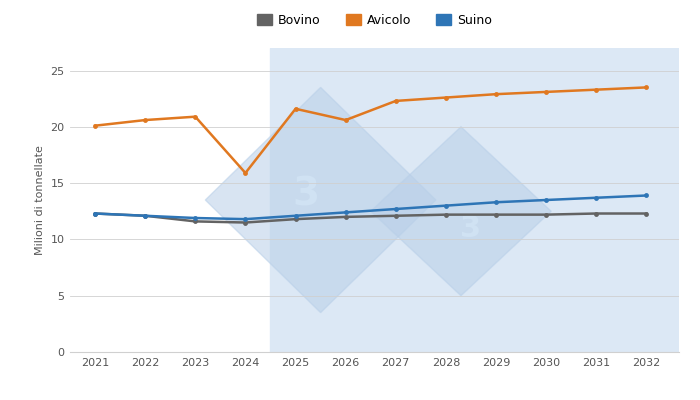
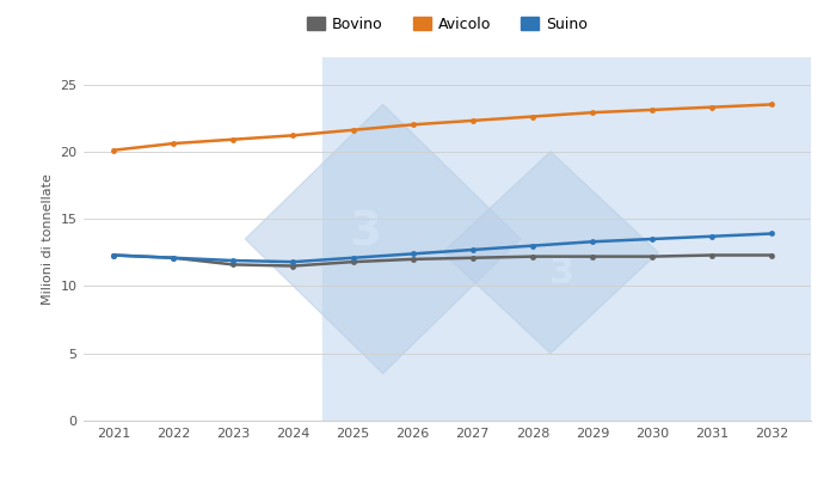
Avicolo/2024: 15.9 -> 21.2
Avicolo/2026: 20.6 -> 22.0
